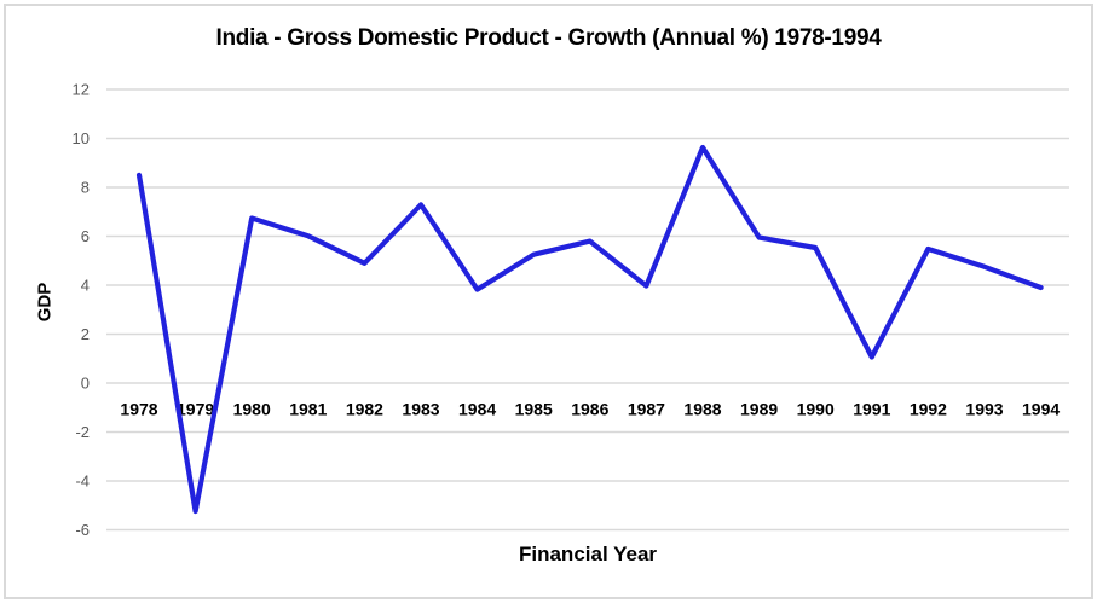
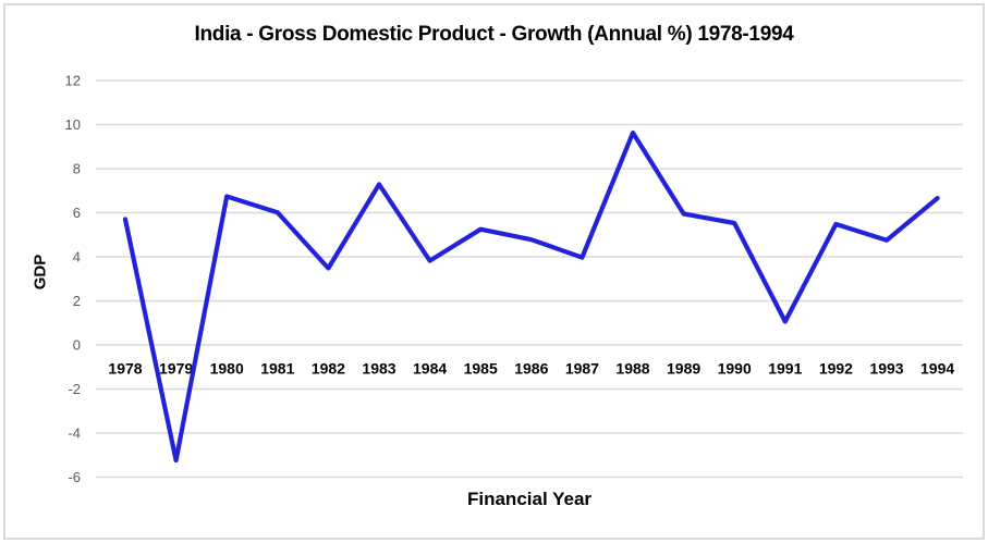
1978: 8.5 -> 5.7
1982: 4.9 -> 3.5
1986: 5.8 -> 4.8
1994: 3.9 -> 6.7
